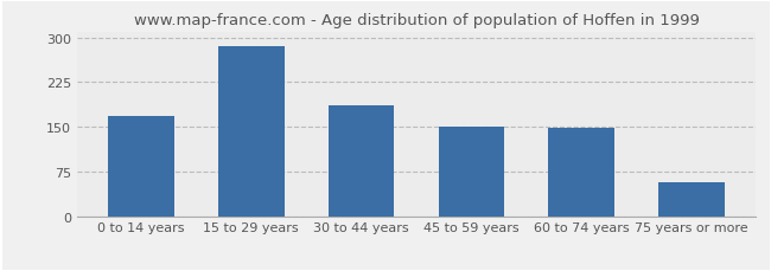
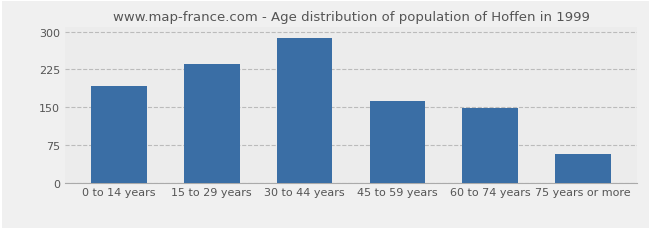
0 to 14 years: 168 -> 193
15 to 29 years: 286 -> 235
30 to 44 years: 186 -> 288
45 to 59 years: 150 -> 163
